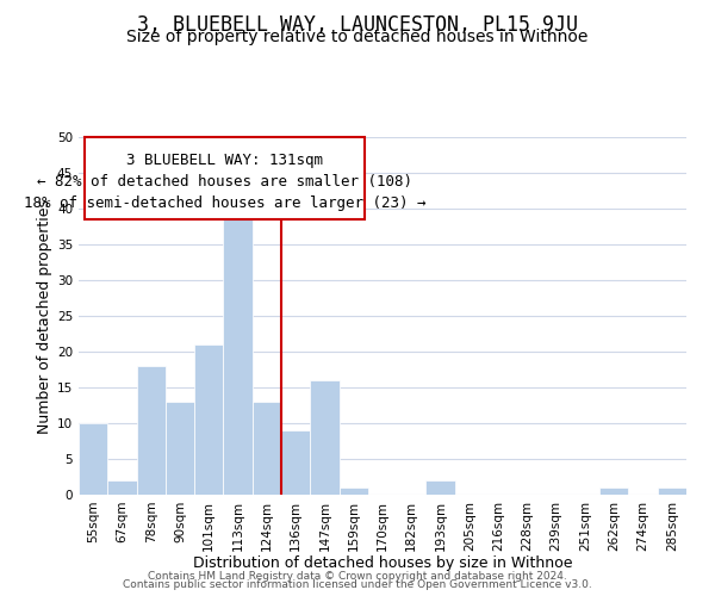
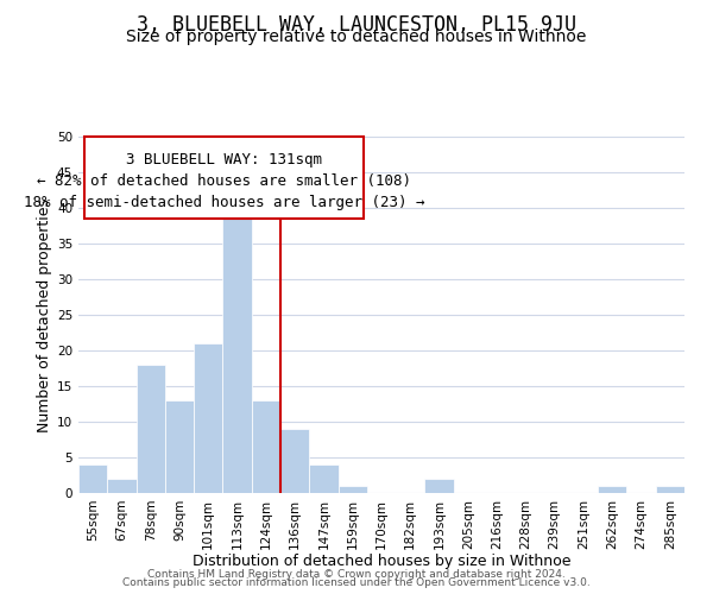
55sqm: 10 -> 4
147sqm: 16 -> 4
